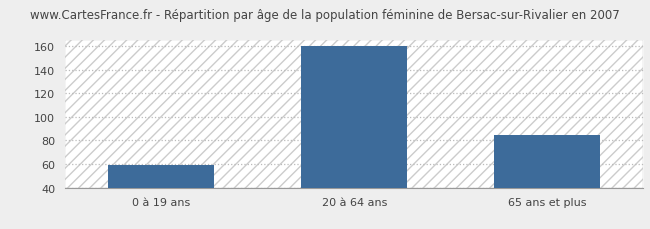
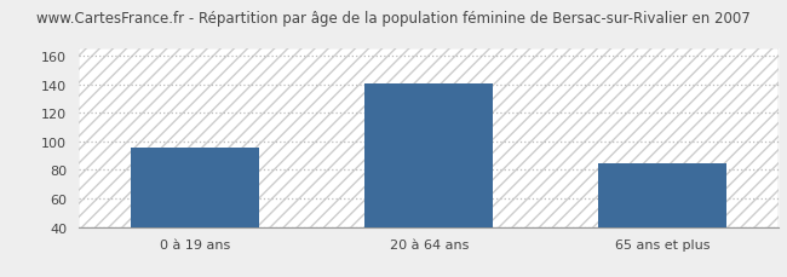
0 à 19 ans: 59 -> 96
20 à 64 ans: 160 -> 141
